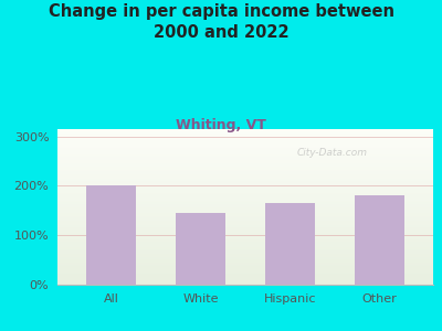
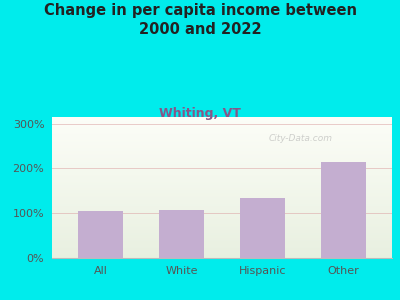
All: 200% -> 105%
White: 145% -> 108%
Hispanic: 165% -> 135%
Other: 180% -> 215%
